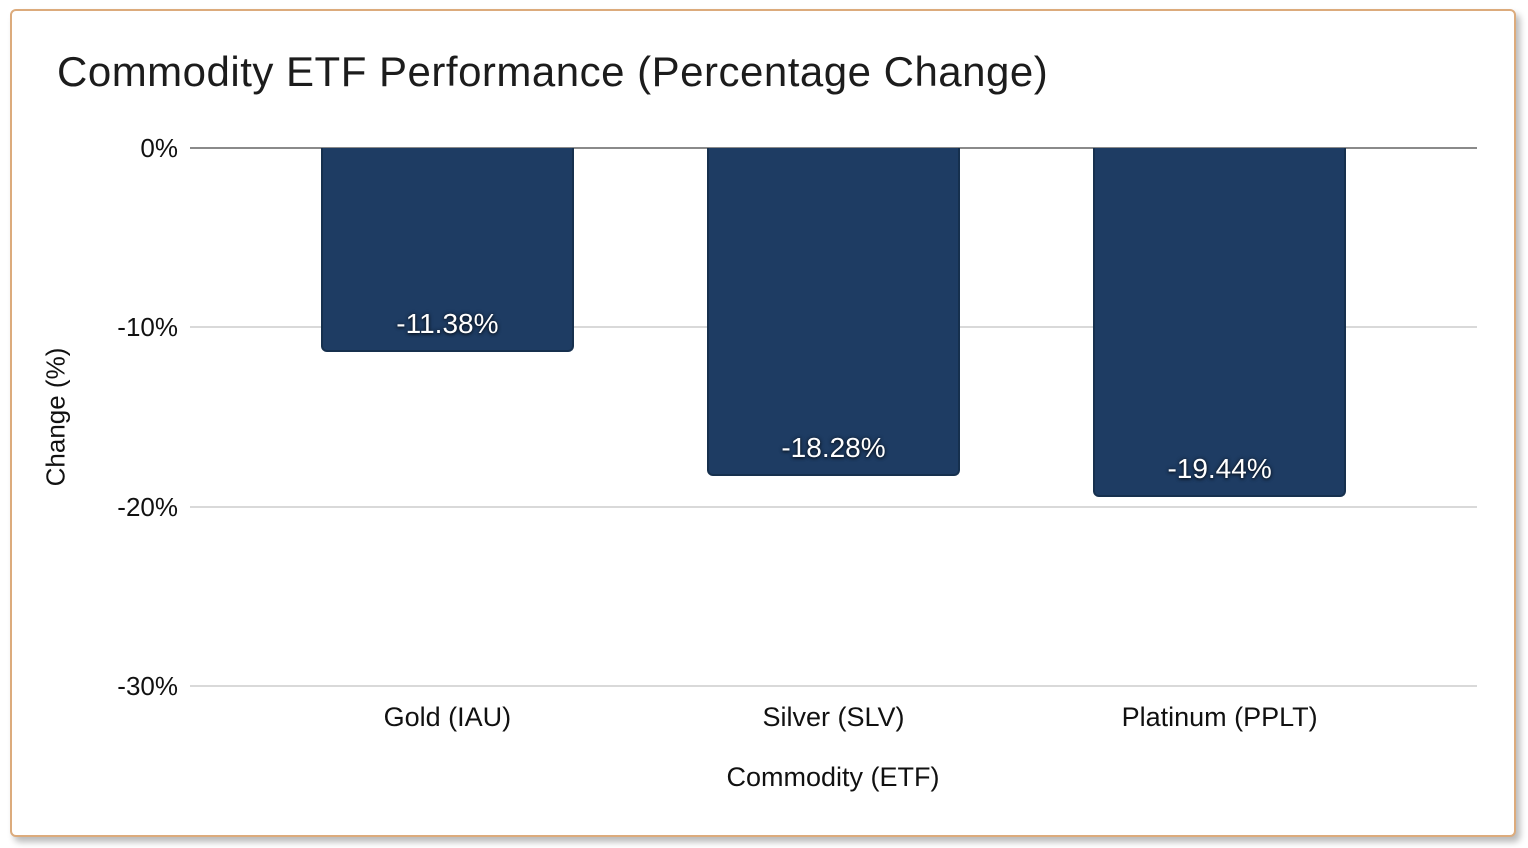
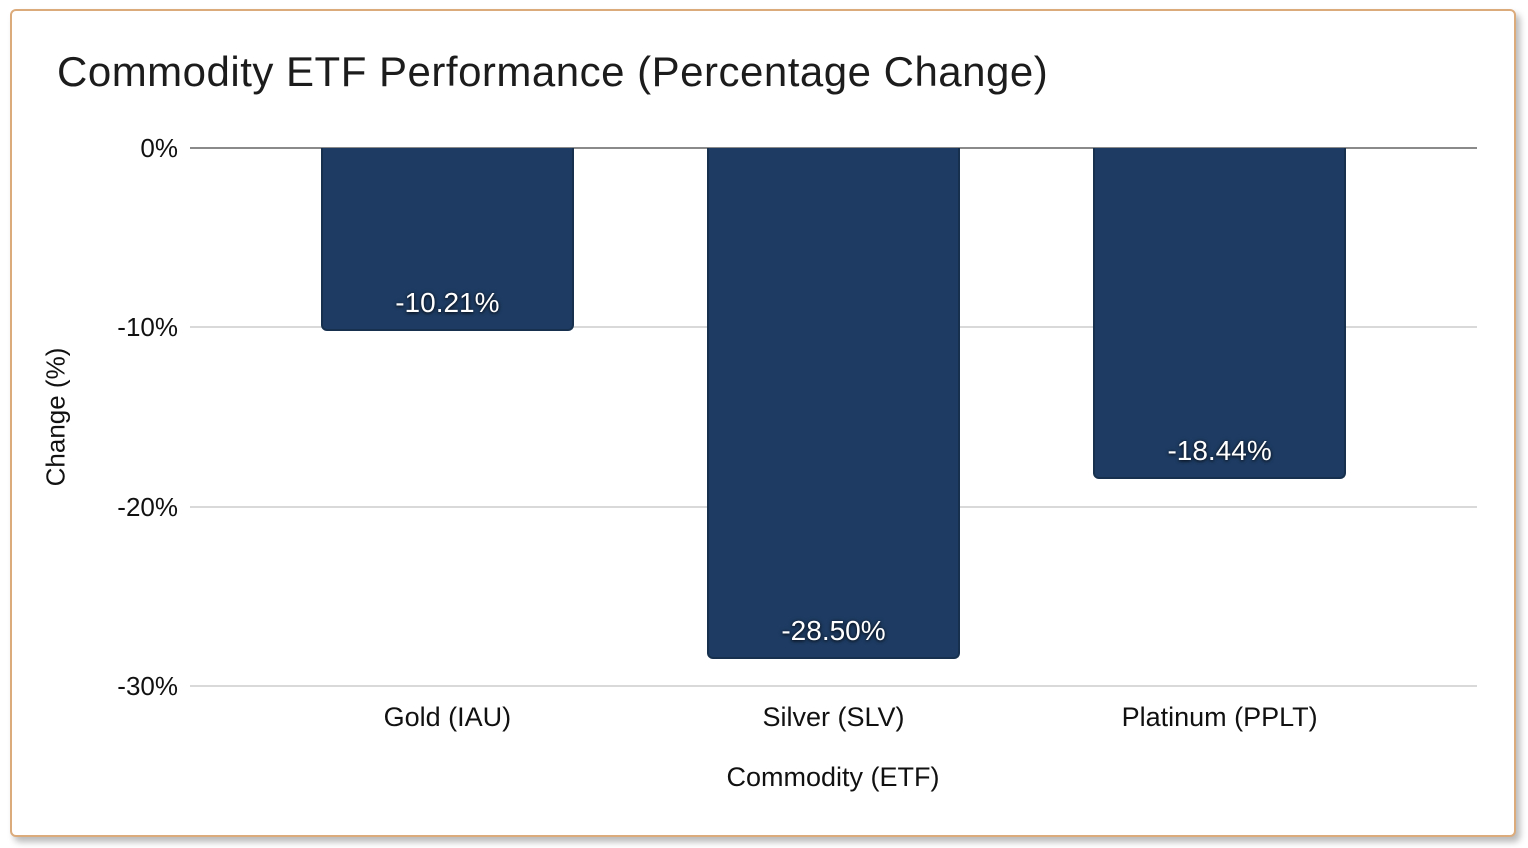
Gold (IAU): -11.38% -> -10.21%
Silver (SLV): -18.28% -> -28.50%
Platinum (PPLT): -19.44% -> -18.44%
